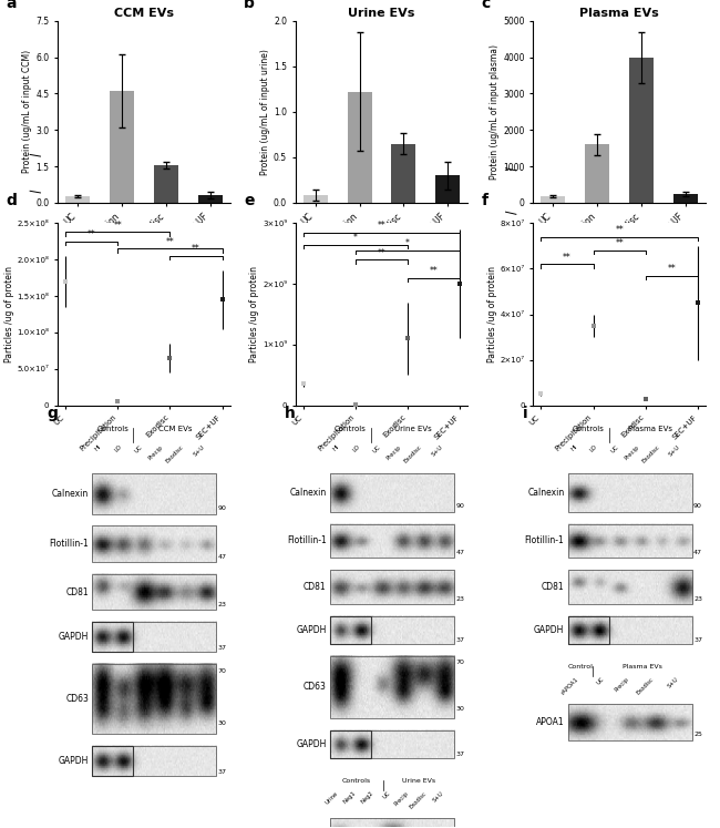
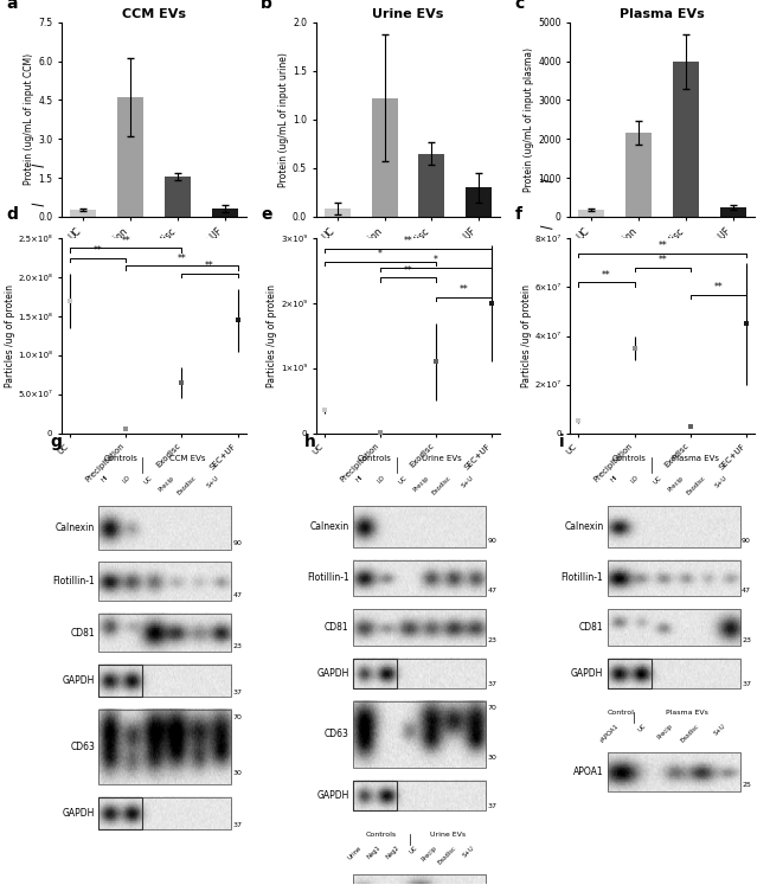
Plasma EVs/Precipitation: 1600 -> 2150
